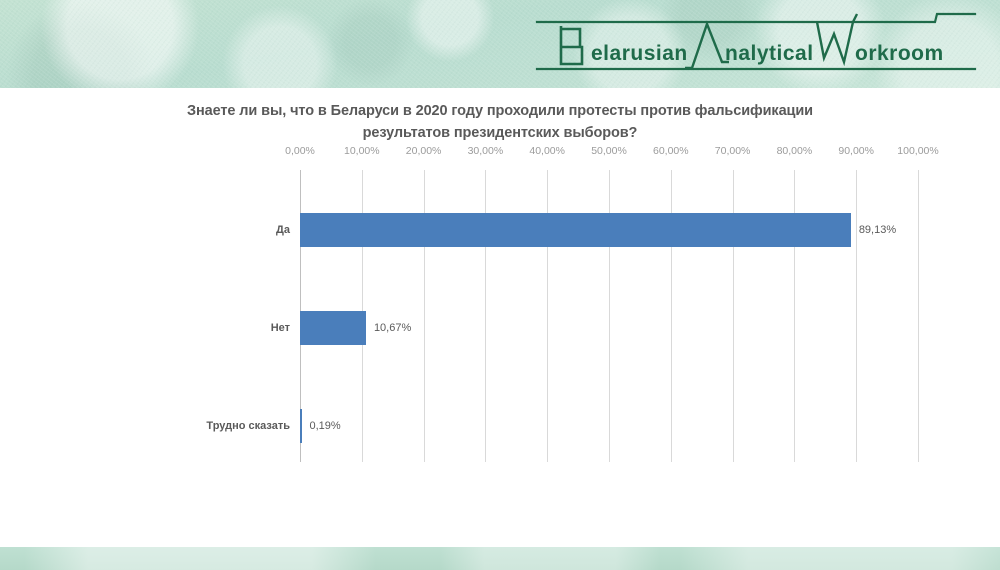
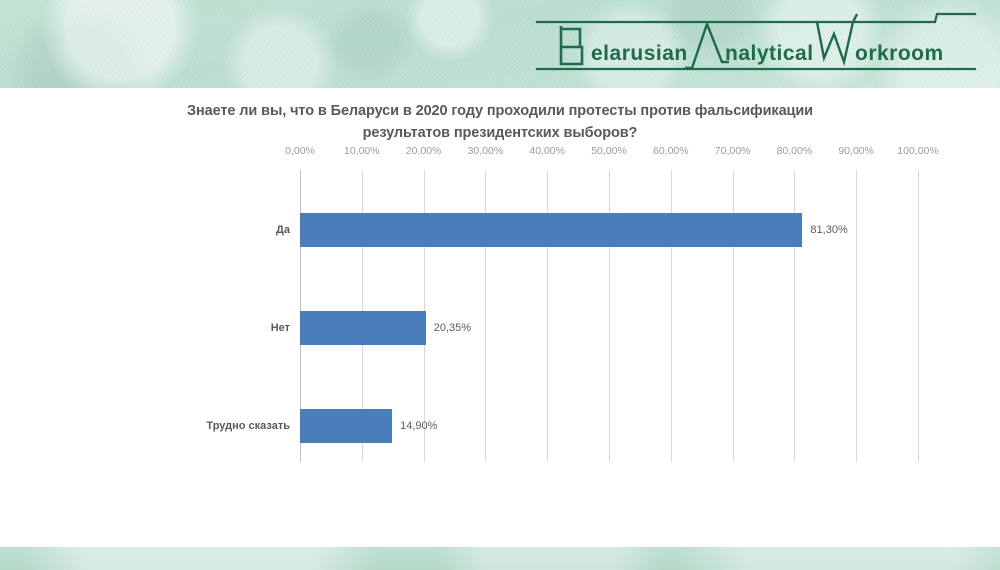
Да: 89,13% -> 81,30%
Нет: 10,67% -> 20,35%
Трудно сказать: 0,19% -> 14,90%
